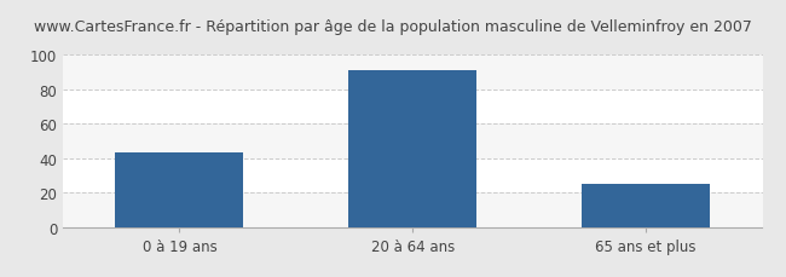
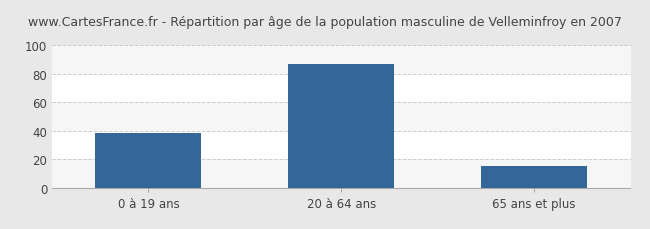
0 à 19 ans: 43 -> 38
20 à 64 ans: 91 -> 87
65 ans et plus: 25 -> 15
